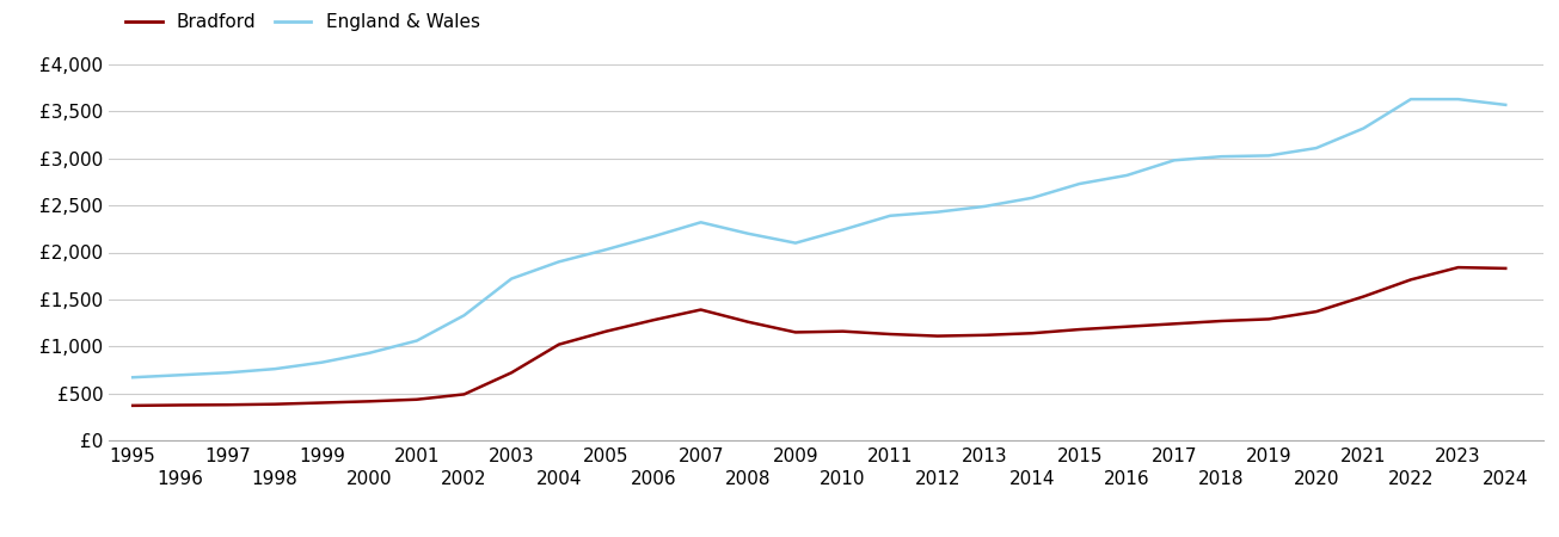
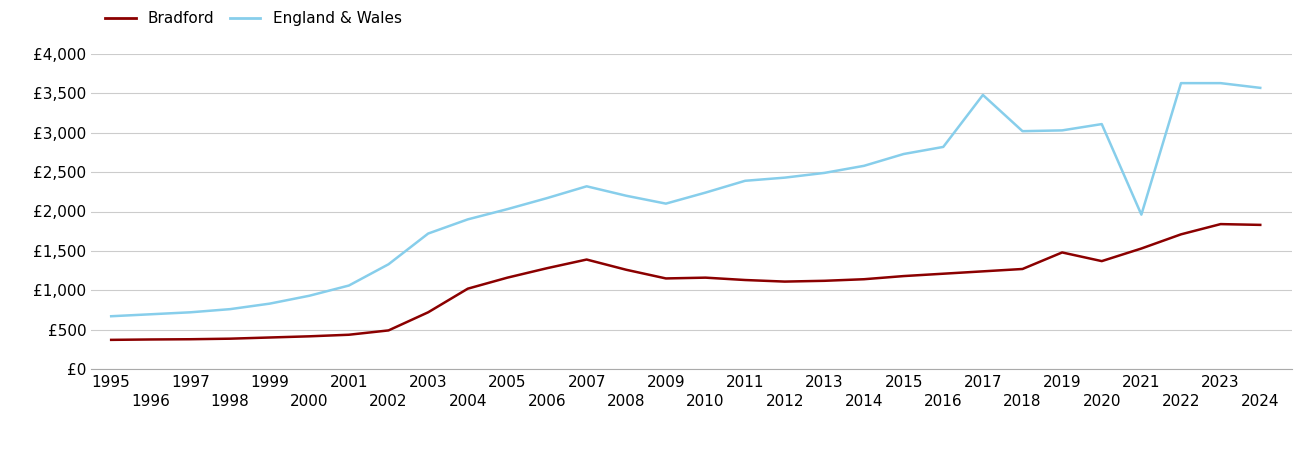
England & Wales/2017: £2,980 -> £3,480
Bradford/2019: £1,290 -> £1,480
England & Wales/2021: £3,320 -> £1,960
